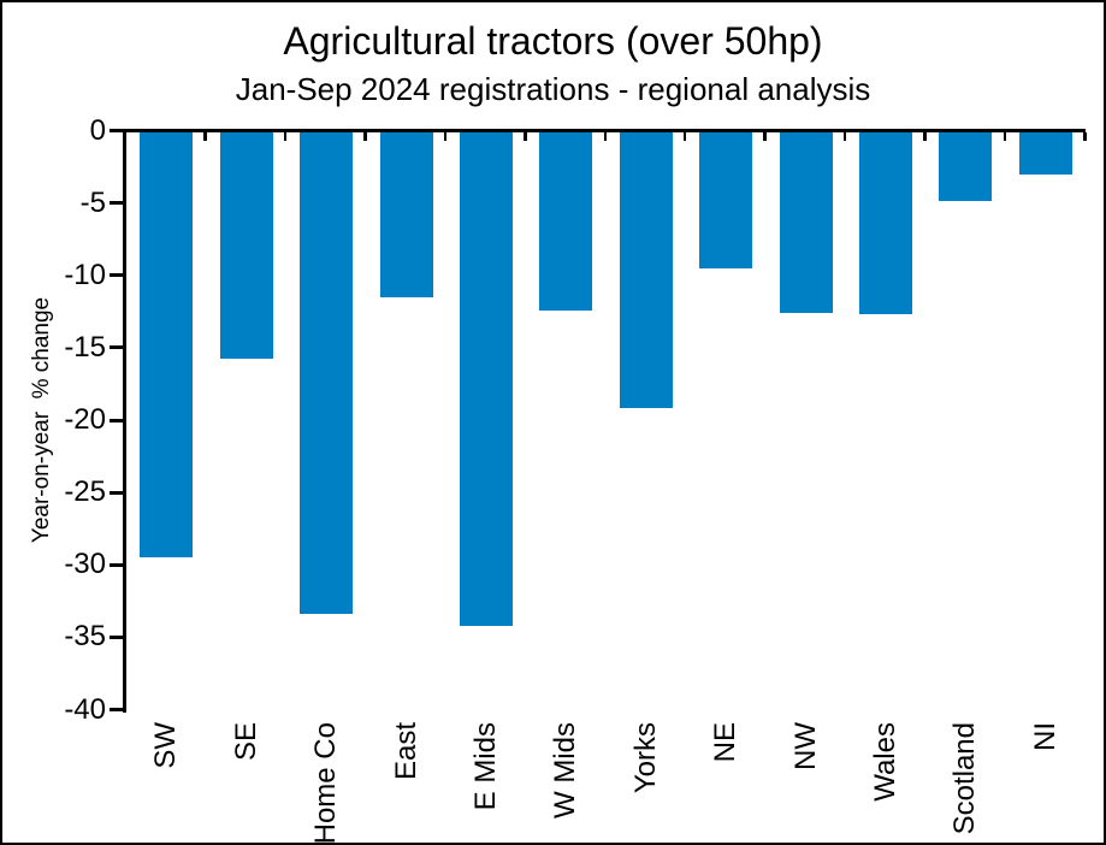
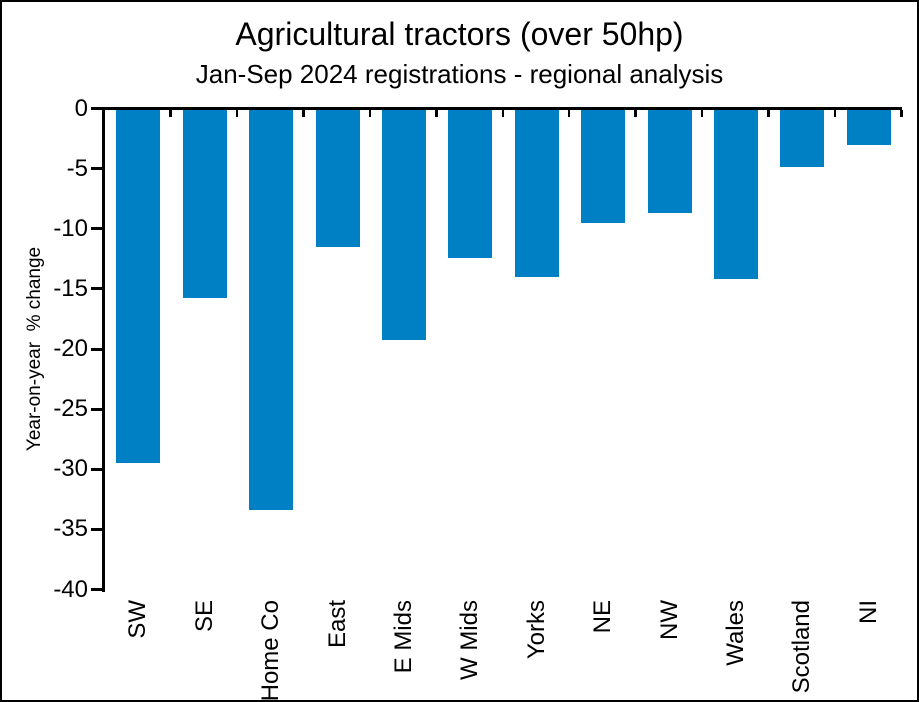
E Mids: -34.2 -> -19.3
Yorks: -19.2 -> -14.0
NW: -12.6 -> -8.7
Wales: -12.7 -> -14.2
